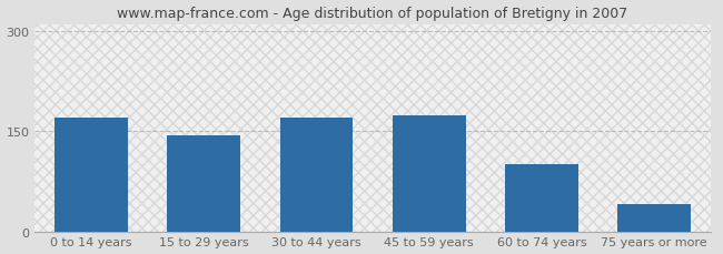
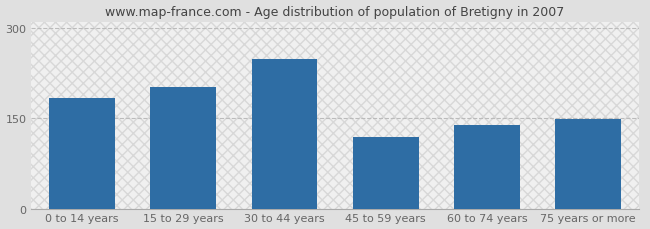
0 to 14 years: 170 -> 184
15 to 29 years: 144 -> 202
30 to 44 years: 170 -> 248
45 to 59 years: 173 -> 118
60 to 74 years: 100 -> 138
75 years or more: 40 -> 148
